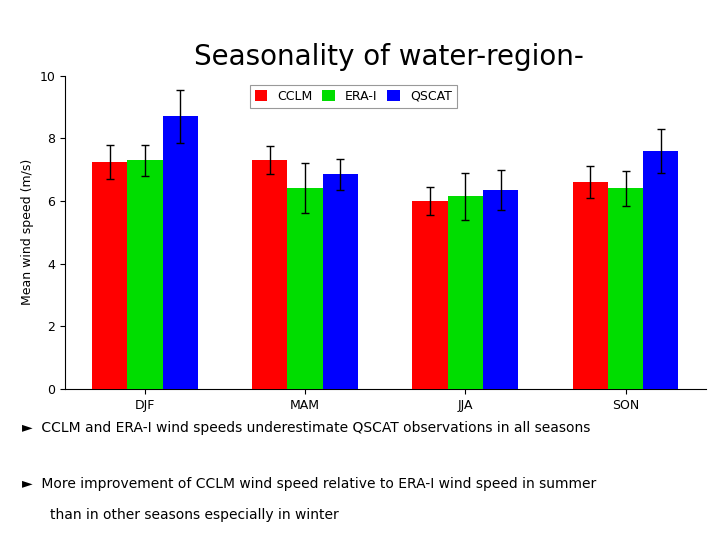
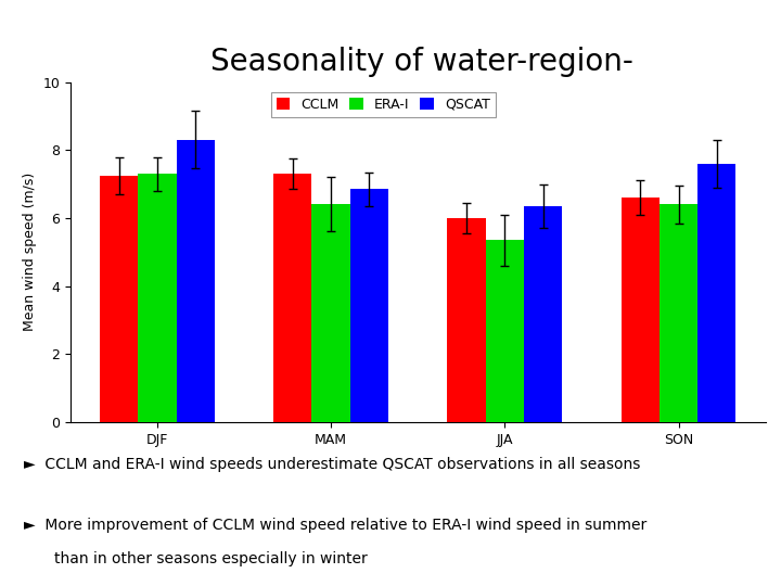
QSCAT/DJF: 8.70 -> 8.30
ERA-I/JJA: 6.15 -> 5.35
